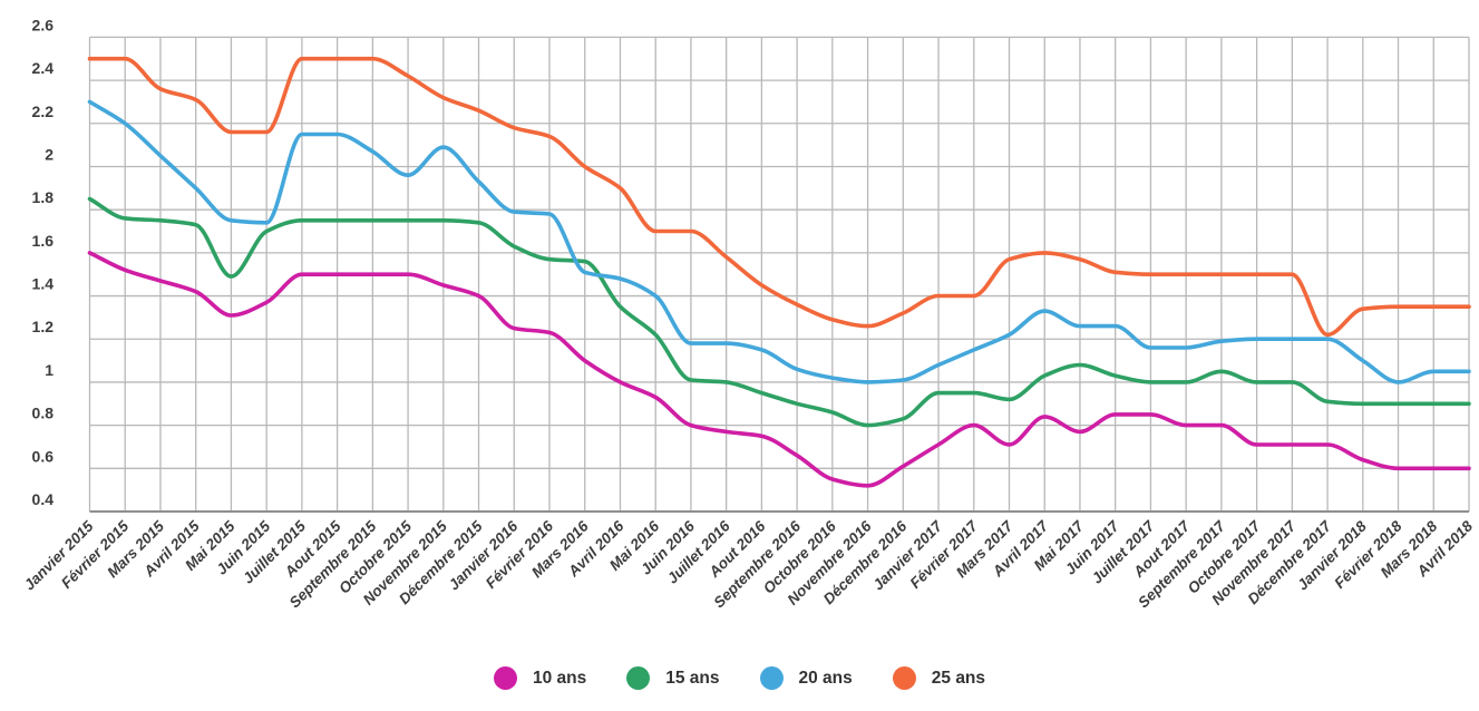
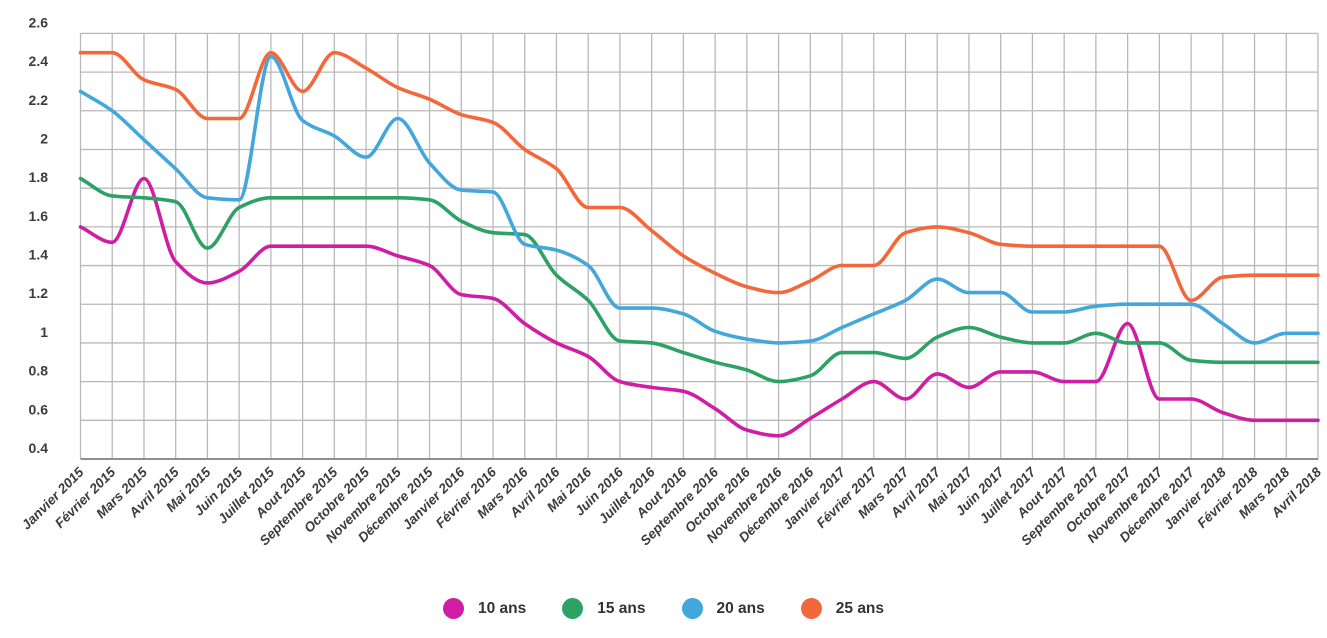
10 ans/Mars 2015: 1.47 -> 1.85
20 ans/Juillet 2015: 2.15 -> 2.48
25 ans/Aout 2015: 2.50 -> 2.30
20 ans/Novembre 2015: 2.09 -> 2.16
10 ans/Octobre 2017: 0.71 -> 1.10
